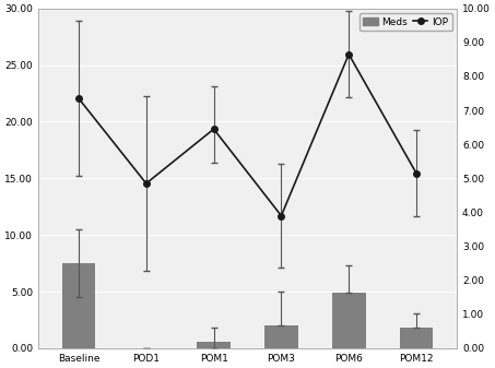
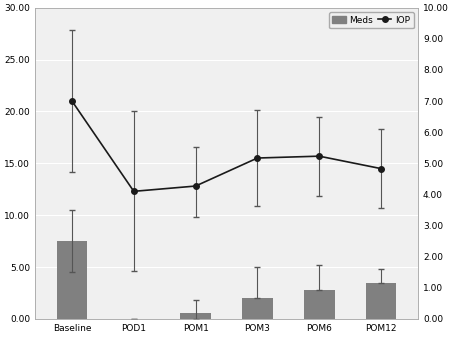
IOP/Baseline: 7.35 -> 7.00
IOP/POD1: 4.85 -> 4.10
IOP/POM1: 6.45 -> 4.27
IOP/POM3: 3.90 -> 5.17
Meds/POM6: 4.9 -> 2.8
IOP/POM6: 8.65 -> 5.23
Meds/POM12: 1.8 -> 3.5
IOP/POM12: 5.15 -> 4.83
